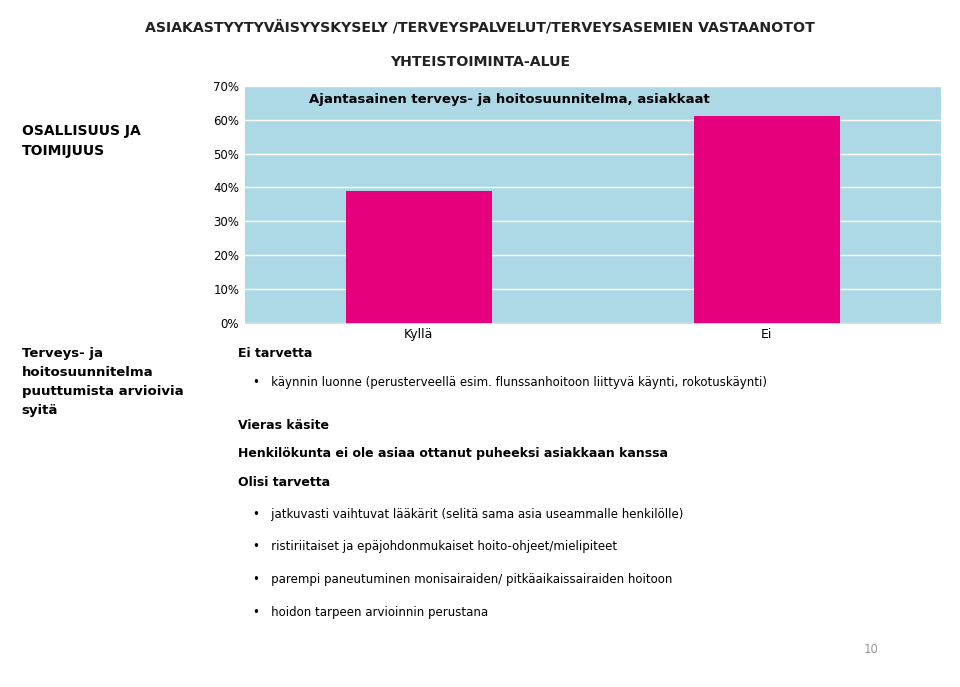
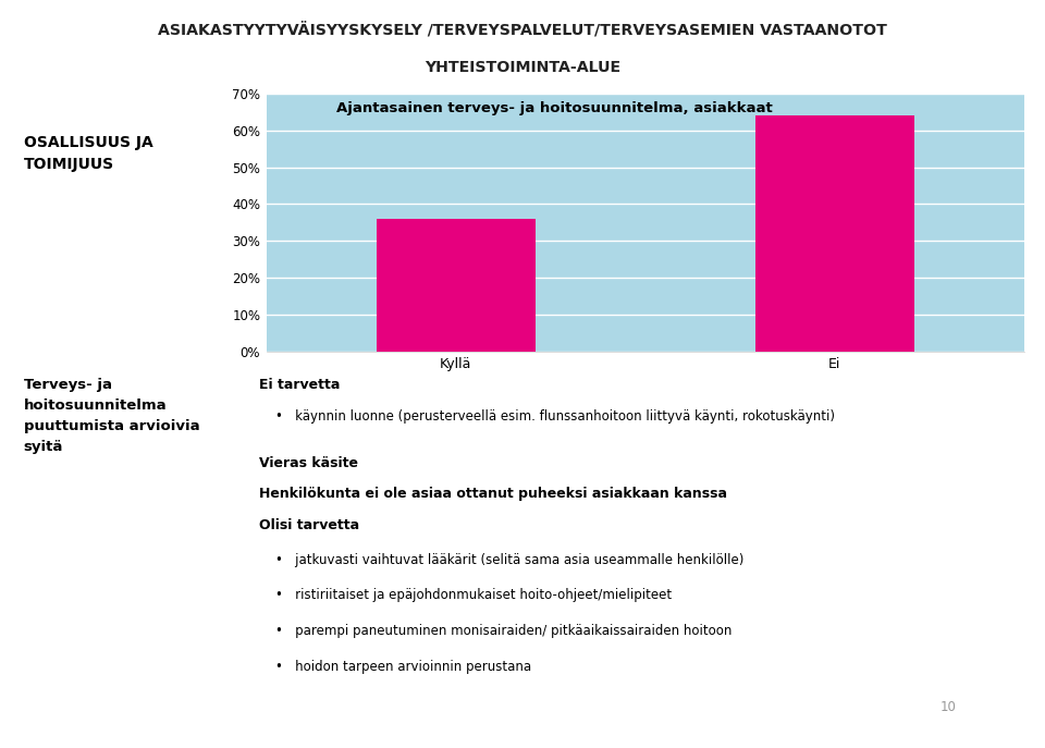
Kyllä: 39% -> 36%
Ei: 61% -> 64%
